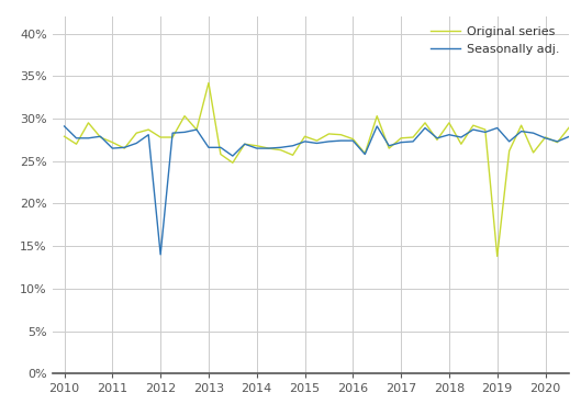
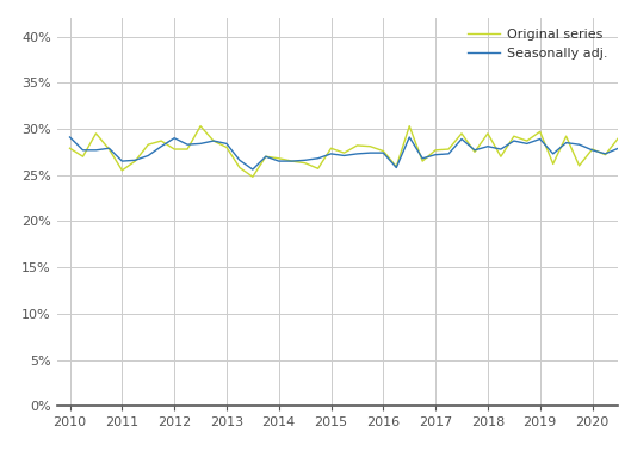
Original series/2011: 27.2% -> 25.5%
Seasonally adj./2012: 14.0% -> 29.0%
Original series/2013: 34.2% -> 28.0%
Seasonally adj./2013: 26.6% -> 28.4%
Original series/2019: 13.8% -> 29.7%
